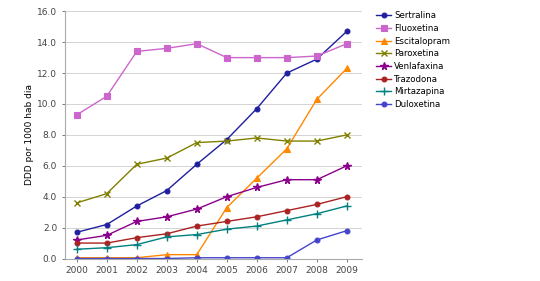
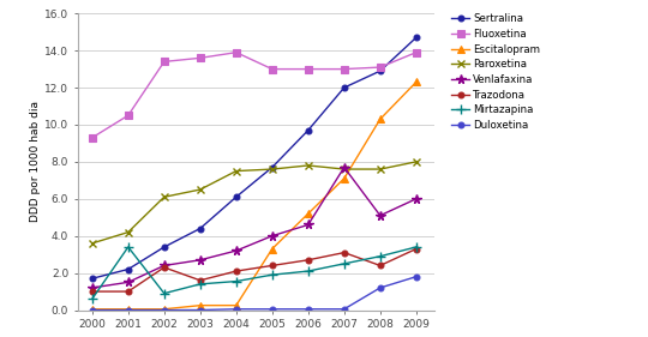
Mirtazapina/2001: 0.7 -> 3.4
Trazodona/2002: 1.4 -> 2.3
Venlafaxina/2007: 5.1 -> 7.7
Trazodona/2008: 3.5 -> 2.4
Trazodona/2009: 4.0 -> 3.3
